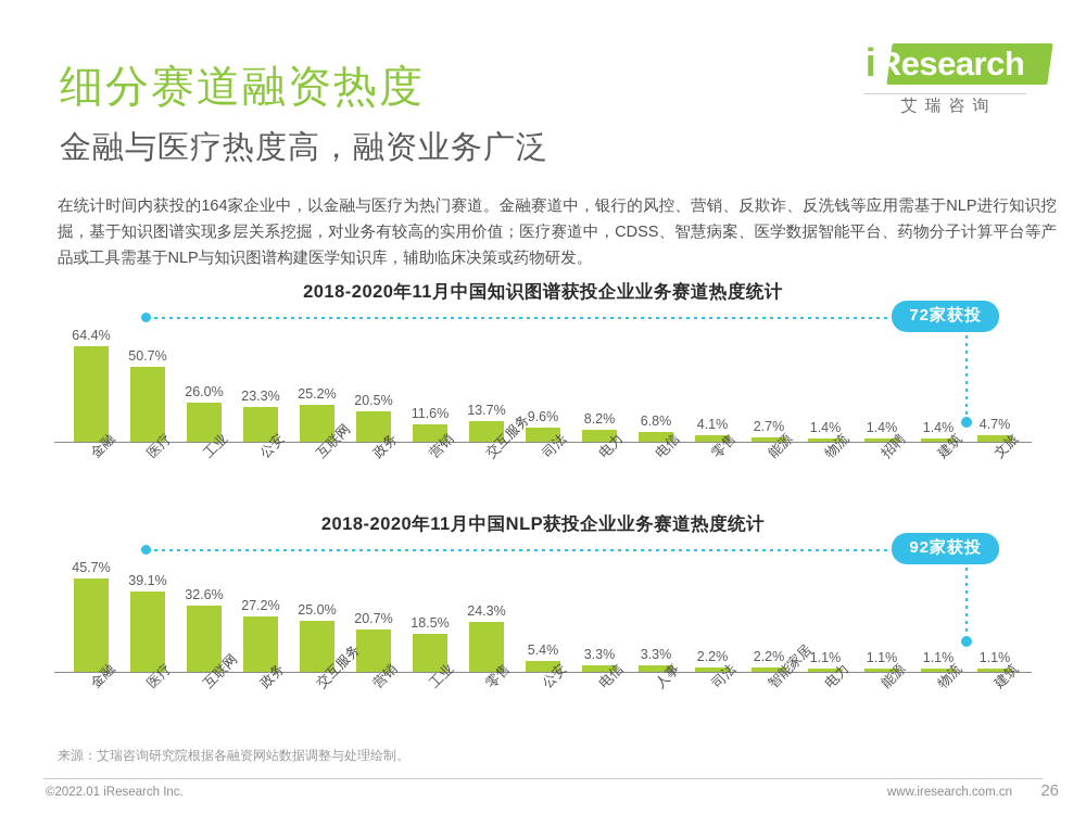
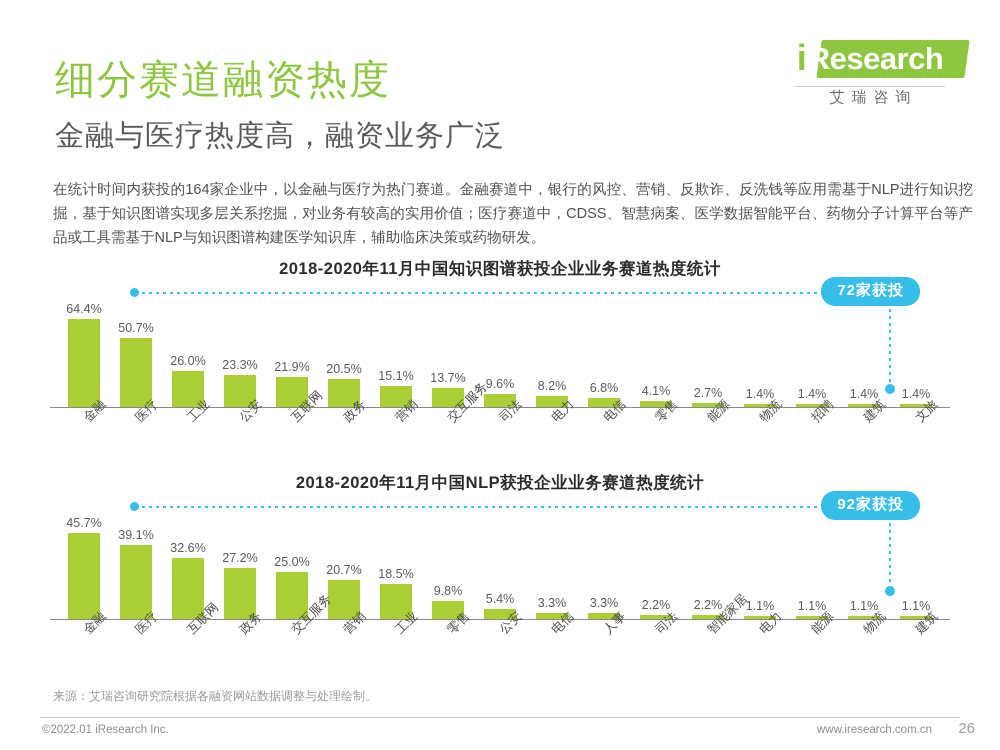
2018-2020年11月中国知识图谱获投企业业务赛道热度统计/互联网: 25.2% -> 21.9%
2018-2020年11月中国知识图谱获投企业业务赛道热度统计/营销: 11.6% -> 15.1%
2018-2020年11月中国知识图谱获投企业业务赛道热度统计/文旅: 4.7% -> 1.4%
2018-2020年11月中国NLP获投企业业务赛道热度统计/零售: 24.3% -> 9.8%
